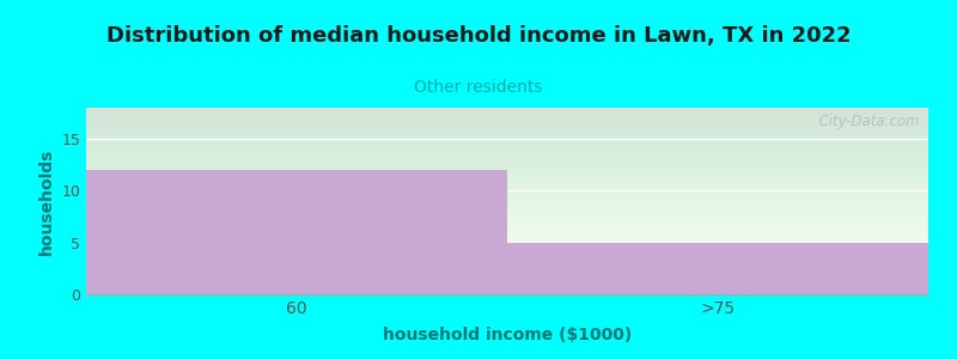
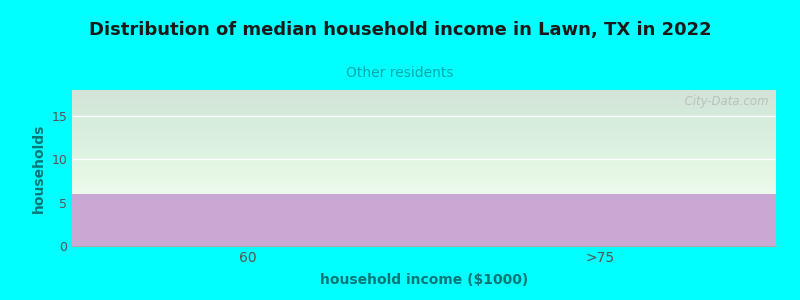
60: 12 -> 6
>75: 5 -> 6
